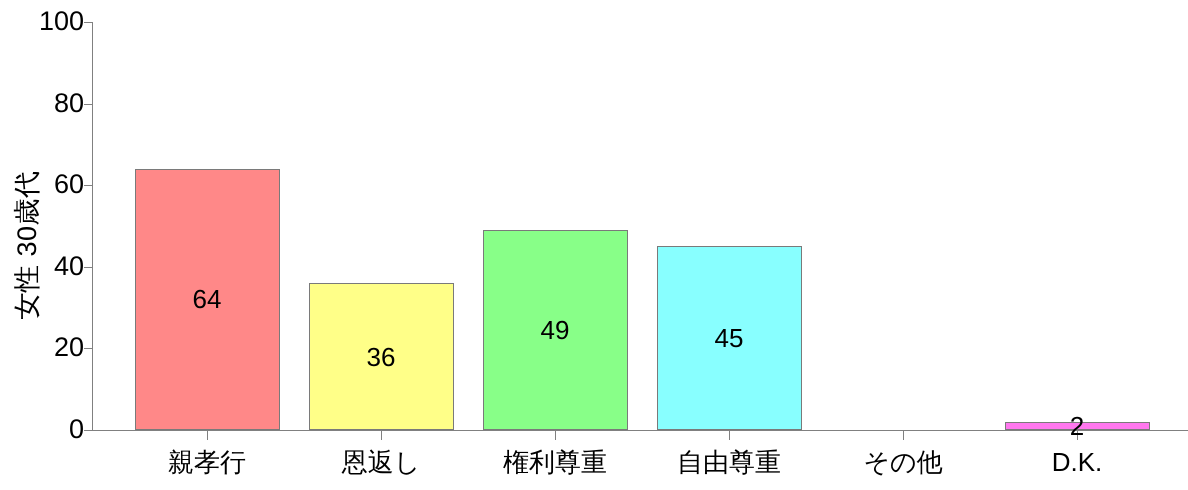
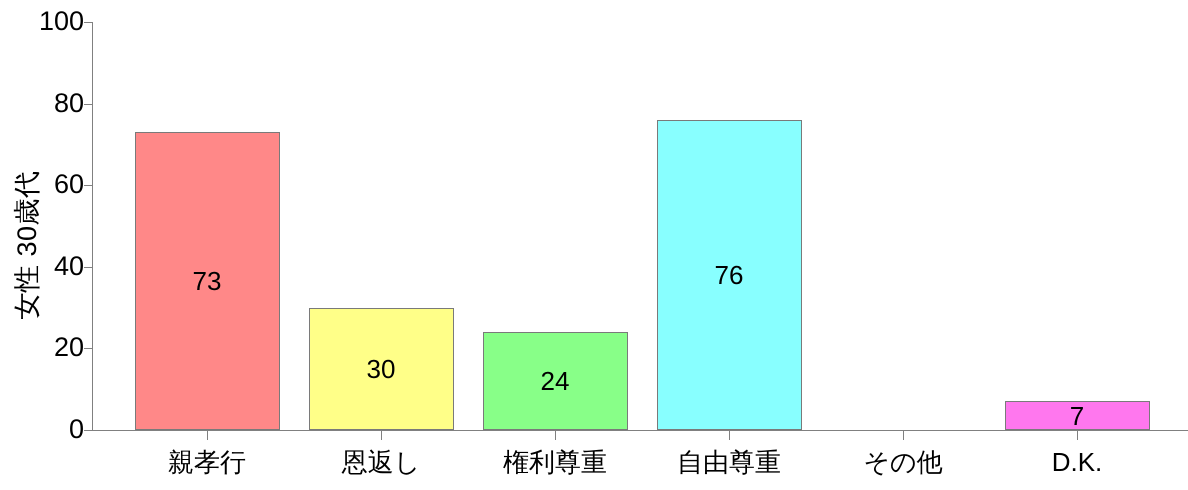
親孝行: 64 -> 73
恩返し: 36 -> 30
権利尊重: 49 -> 24
自由尊重: 45 -> 76
D.K.: 2 -> 7
